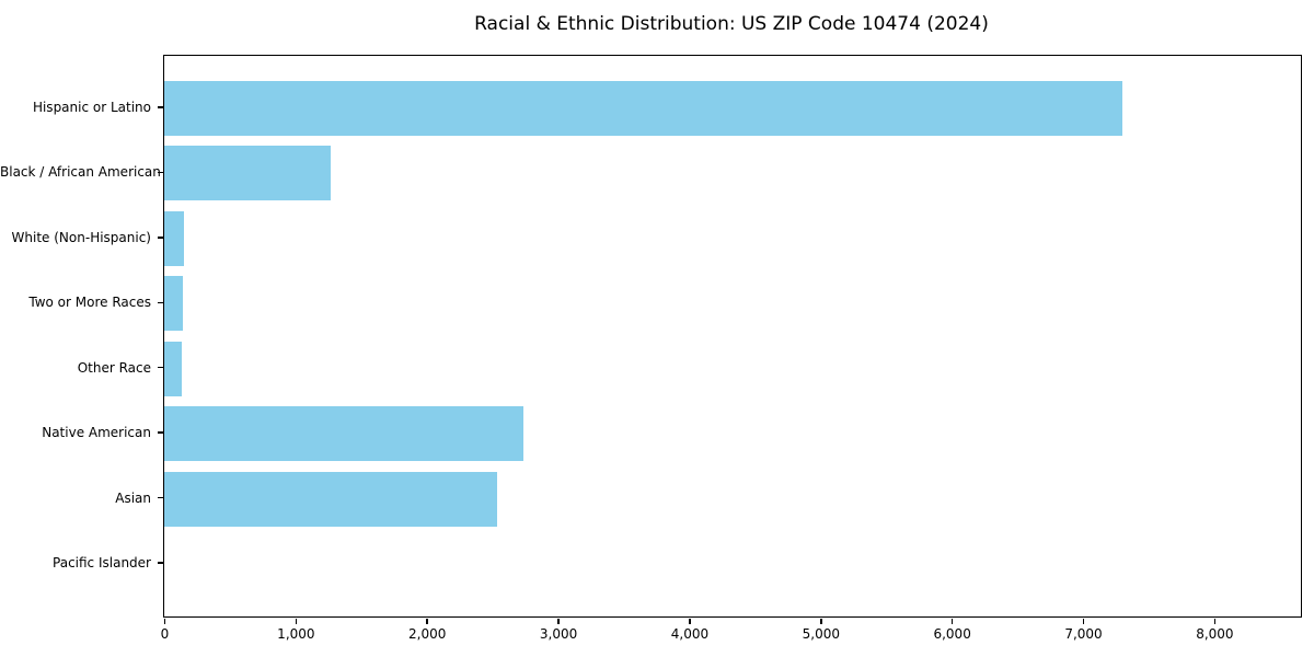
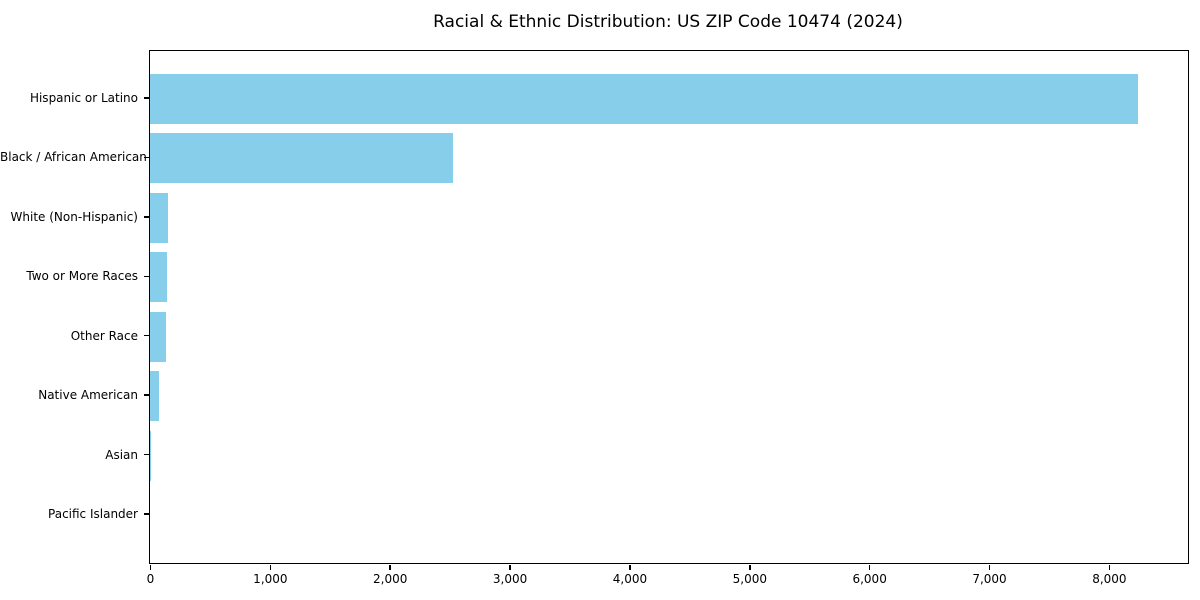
Hispanic or Latino: 7300 -> 8240
Black / African American: 1270 -> 2530
Native American: 2740 -> 80
Asian: 2540 -> 10
